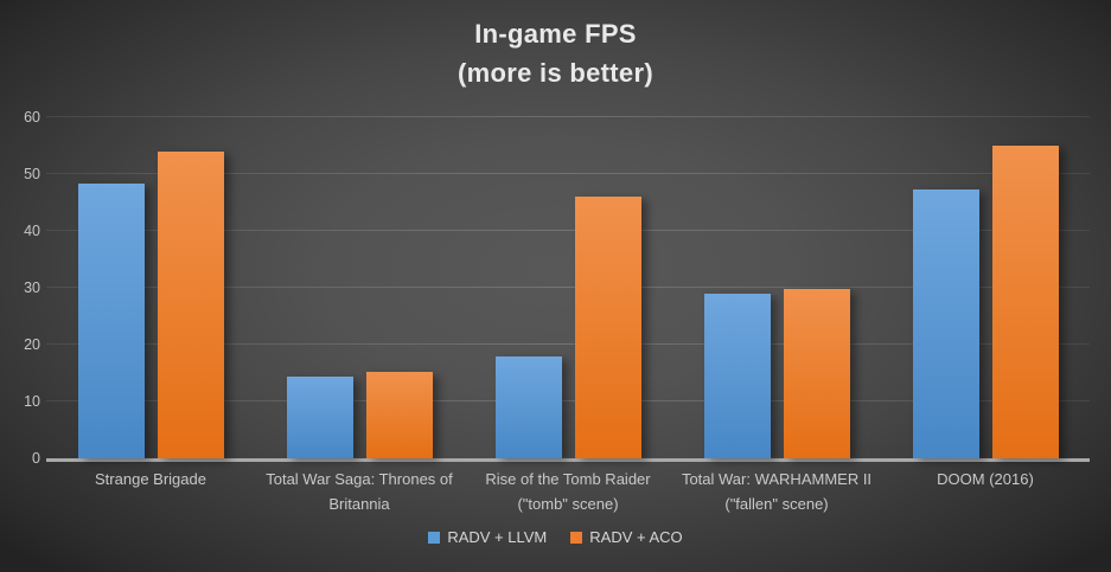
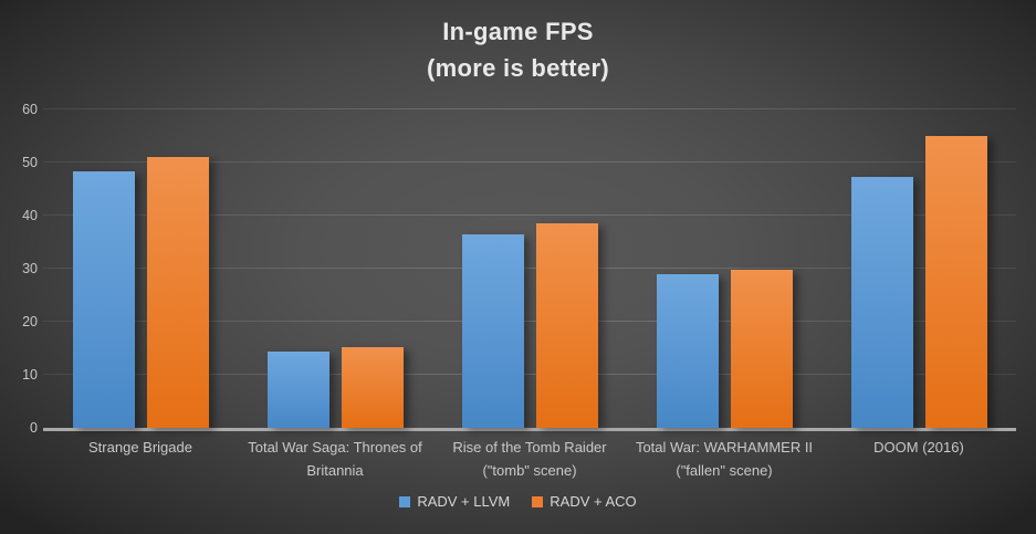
RADV + ACO/Strange Brigade: 54 -> 51
RADV + LLVM/Rise of the Tomb Raider ("tomb" scene): 18 -> 36
RADV + ACO/Rise of the Tomb Raider ("tomb" scene): 46 -> 38
